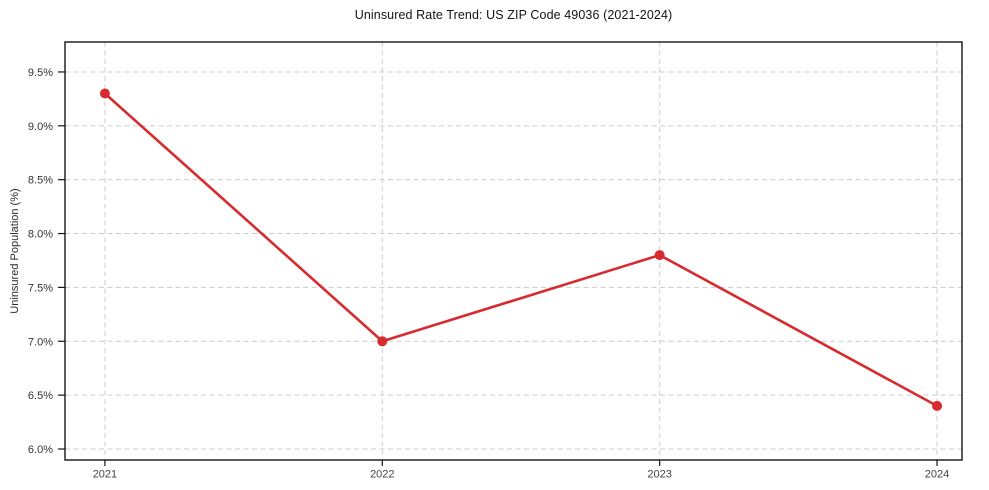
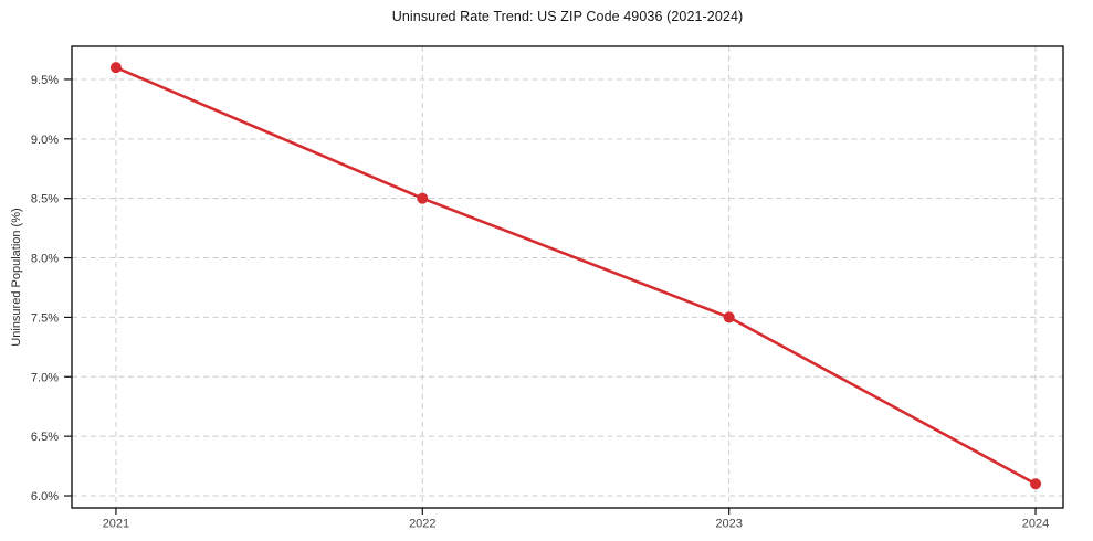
2021: 9.3% -> 9.6%
2022: 7.0% -> 8.5%
2023: 7.8% -> 7.5%
2024: 6.4% -> 6.1%
